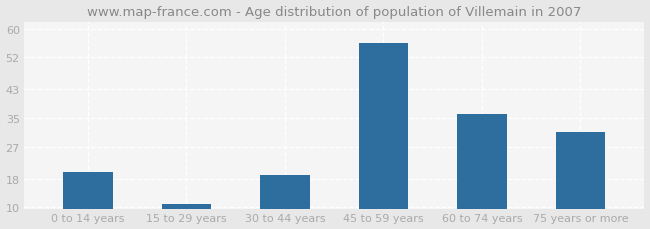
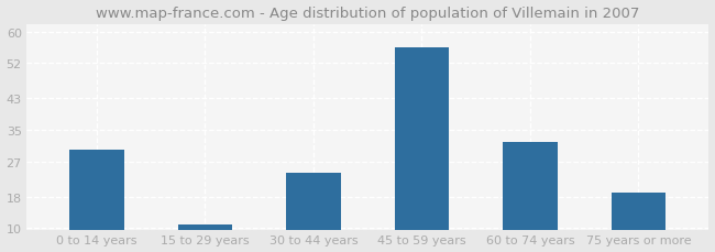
0 to 14 years: 20 -> 30
30 to 44 years: 19 -> 24
60 to 74 years: 36 -> 32
75 years or more: 31 -> 19
